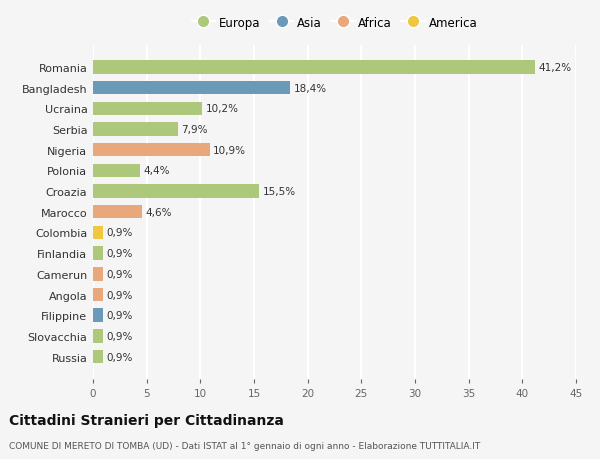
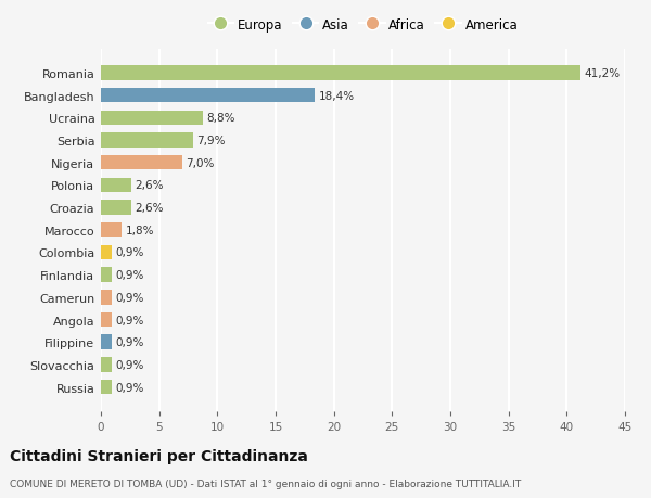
Ucraina: 10,2% -> 8,8%
Nigeria: 10,9% -> 7,0%
Polonia: 4,4% -> 2,6%
Croazia: 15,5% -> 2,6%
Marocco: 4,6% -> 1,8%
